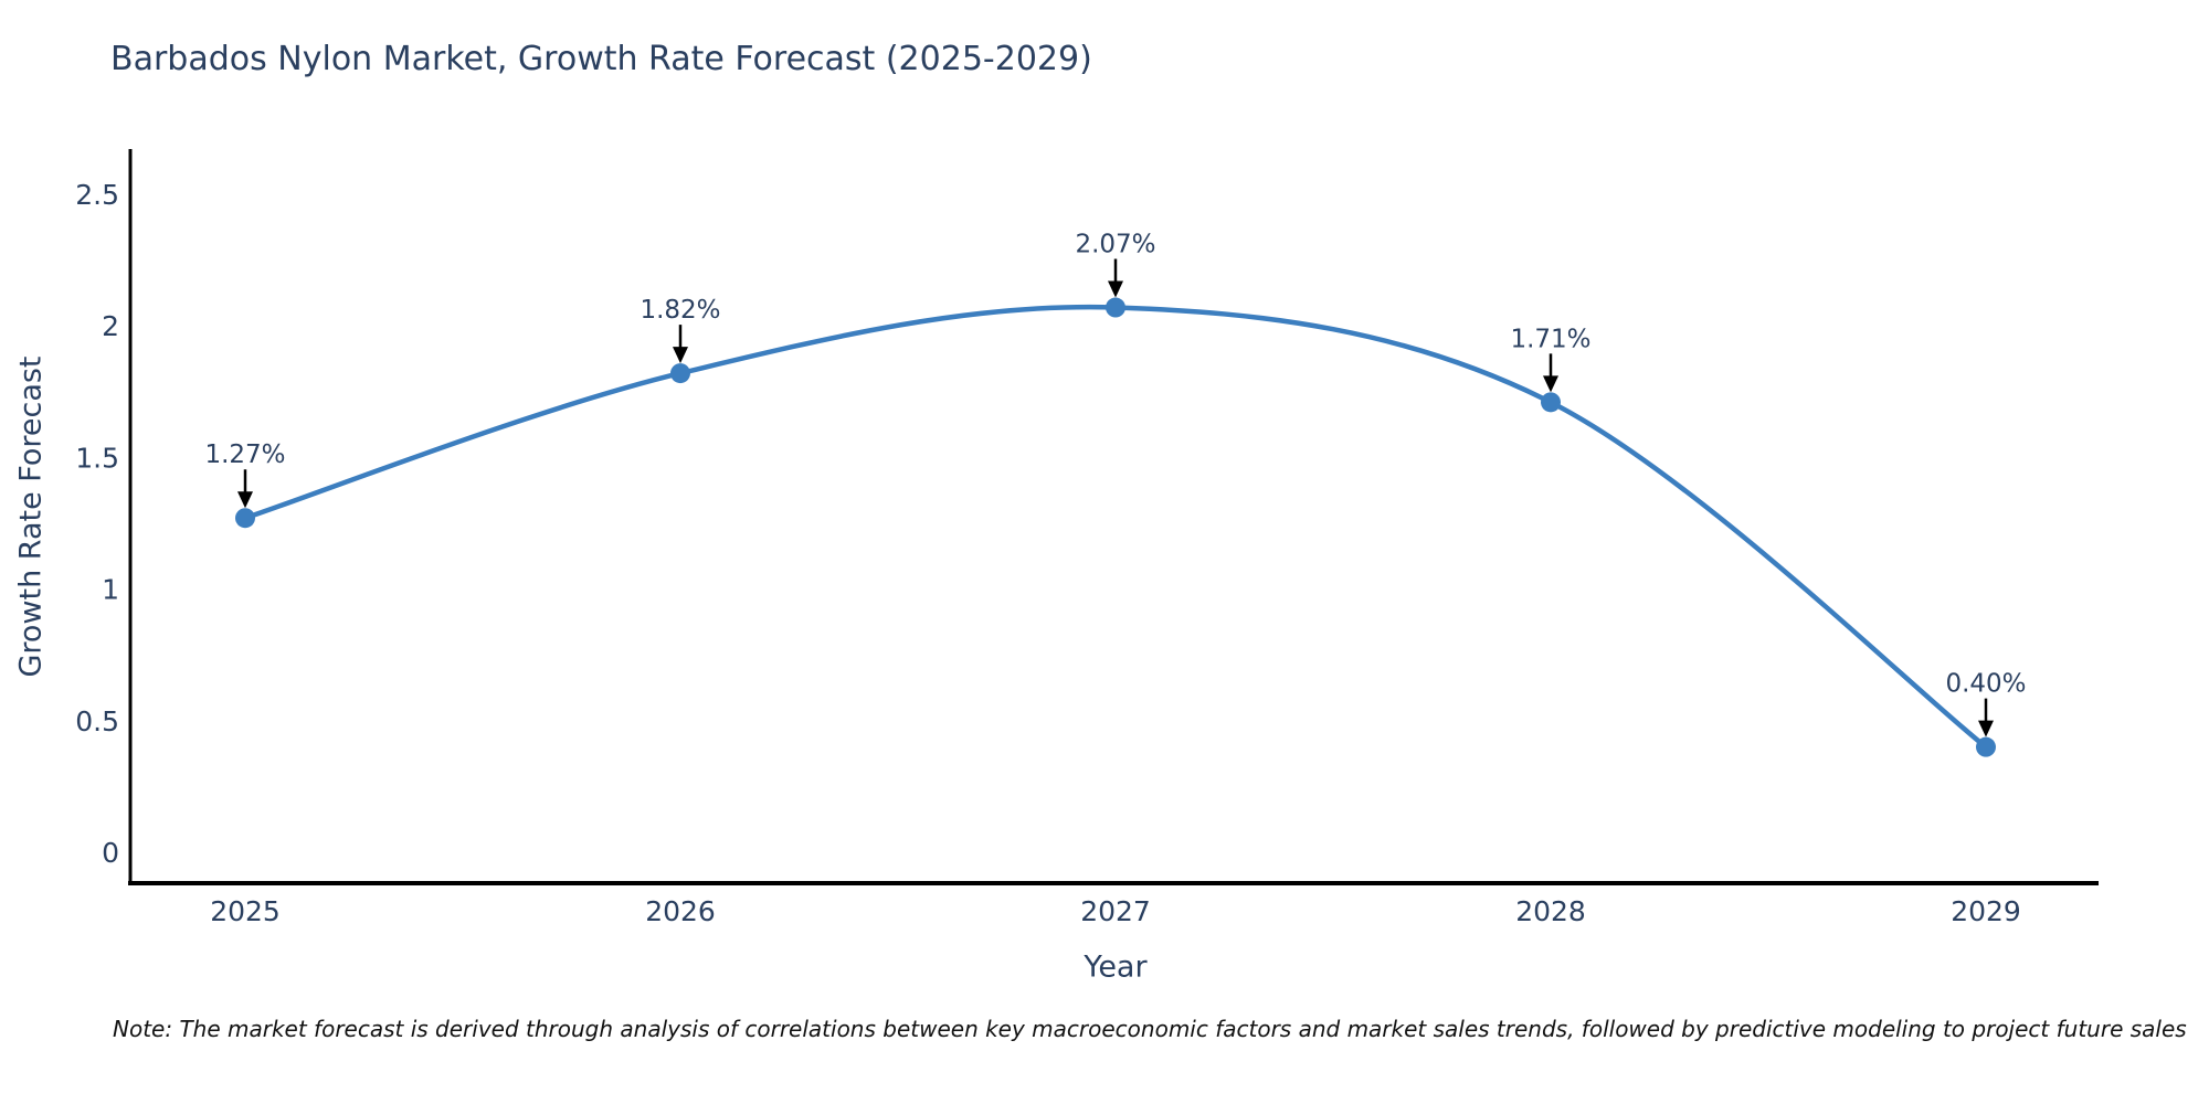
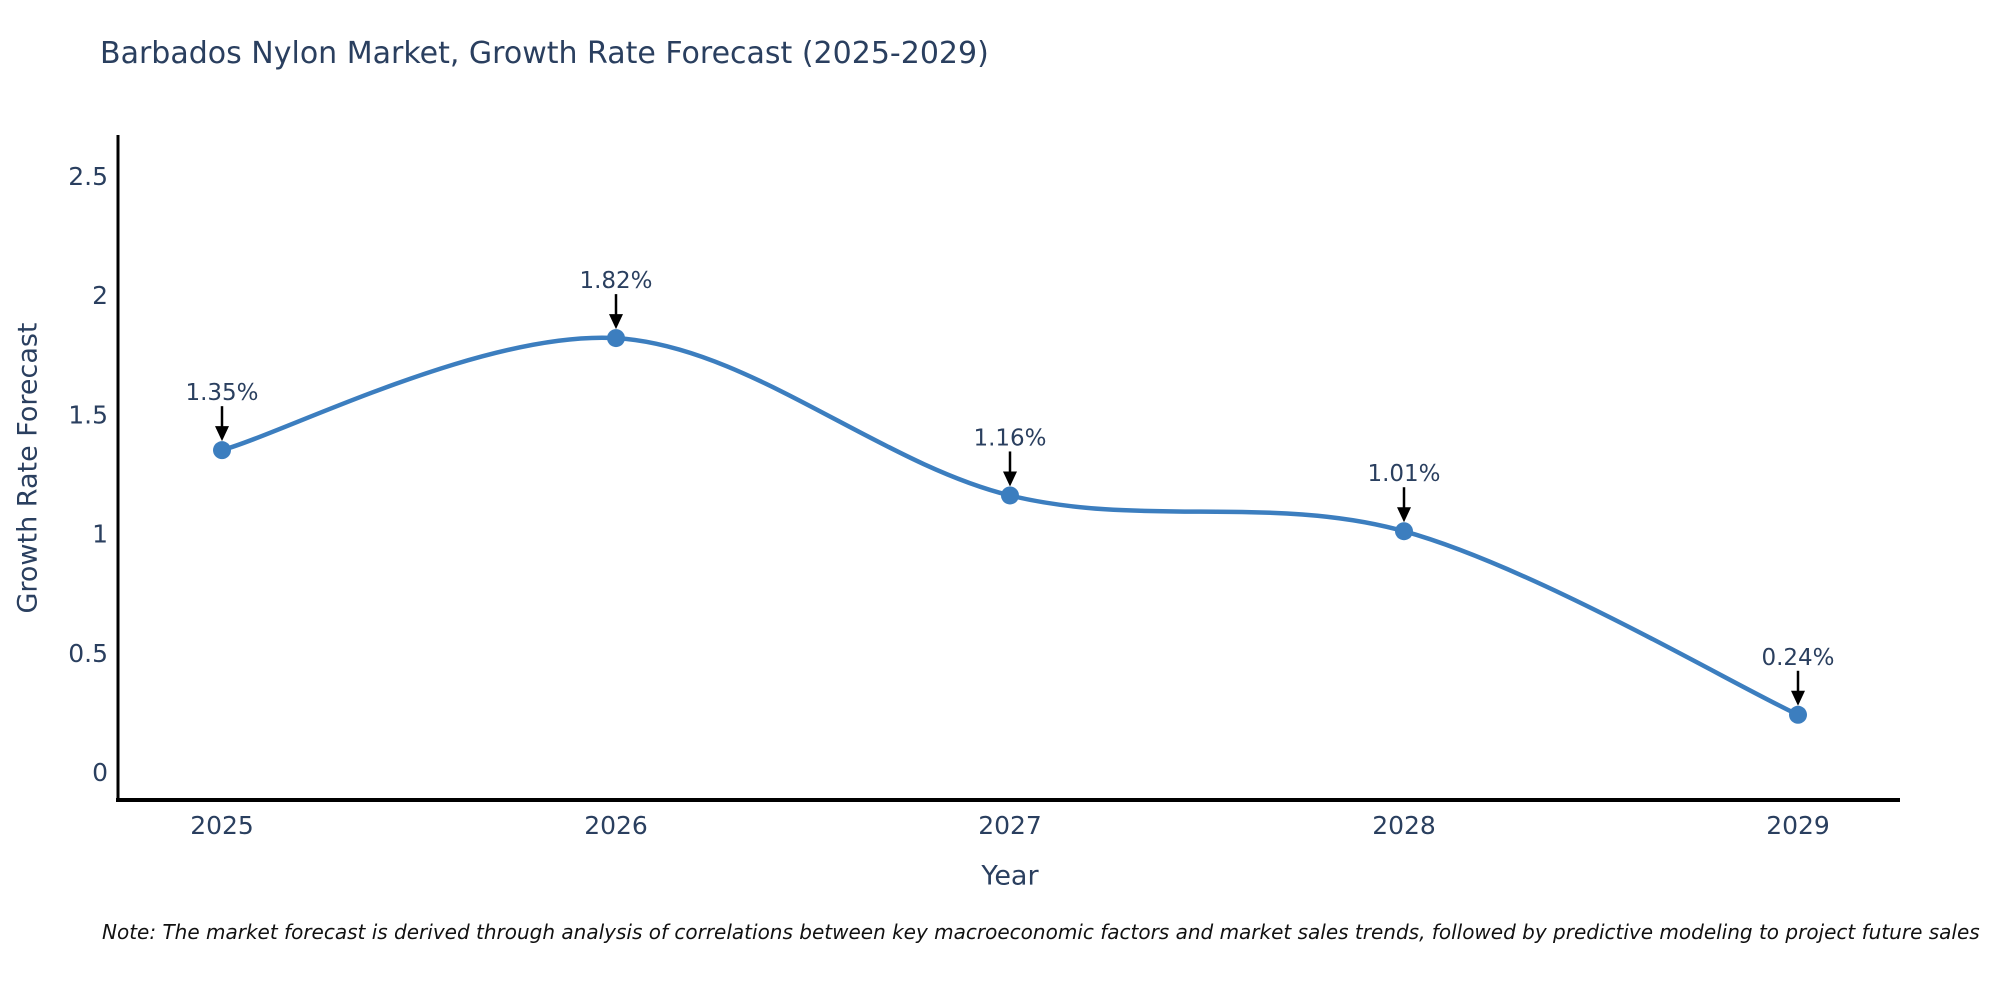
2025: 1.27% -> 1.35%
2027: 2.07% -> 1.16%
2028: 1.71% -> 1.01%
2029: 0.40% -> 0.24%
